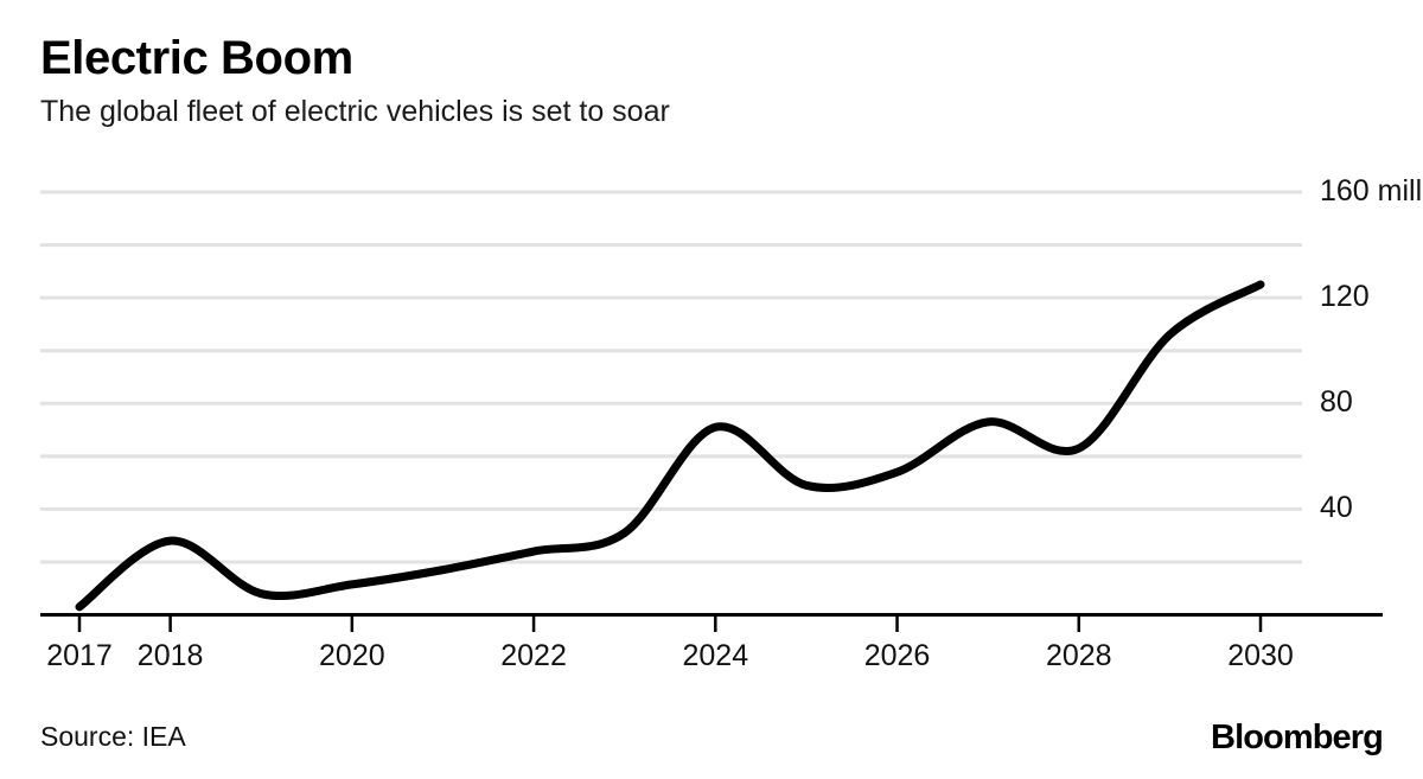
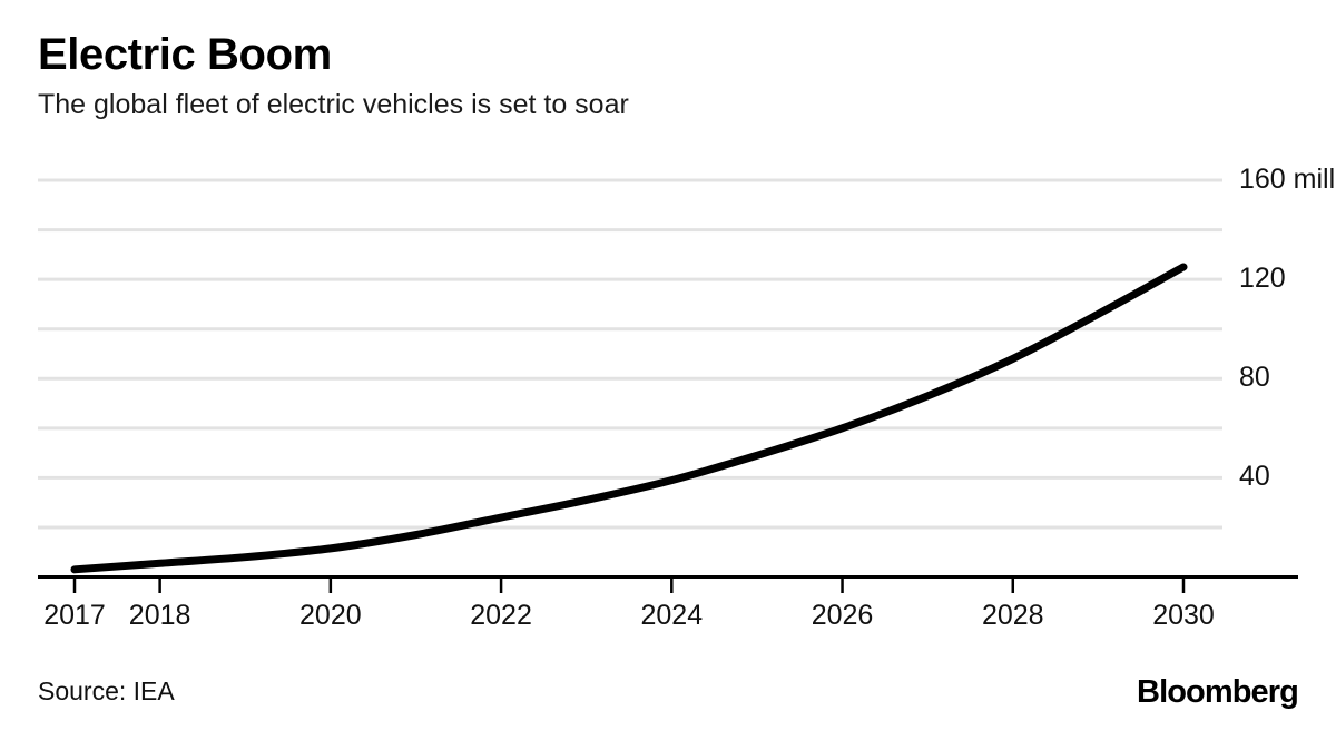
2018: 28 -> 6
2024: 71 -> 39
2026: 54 -> 60
2028: 63 -> 88
